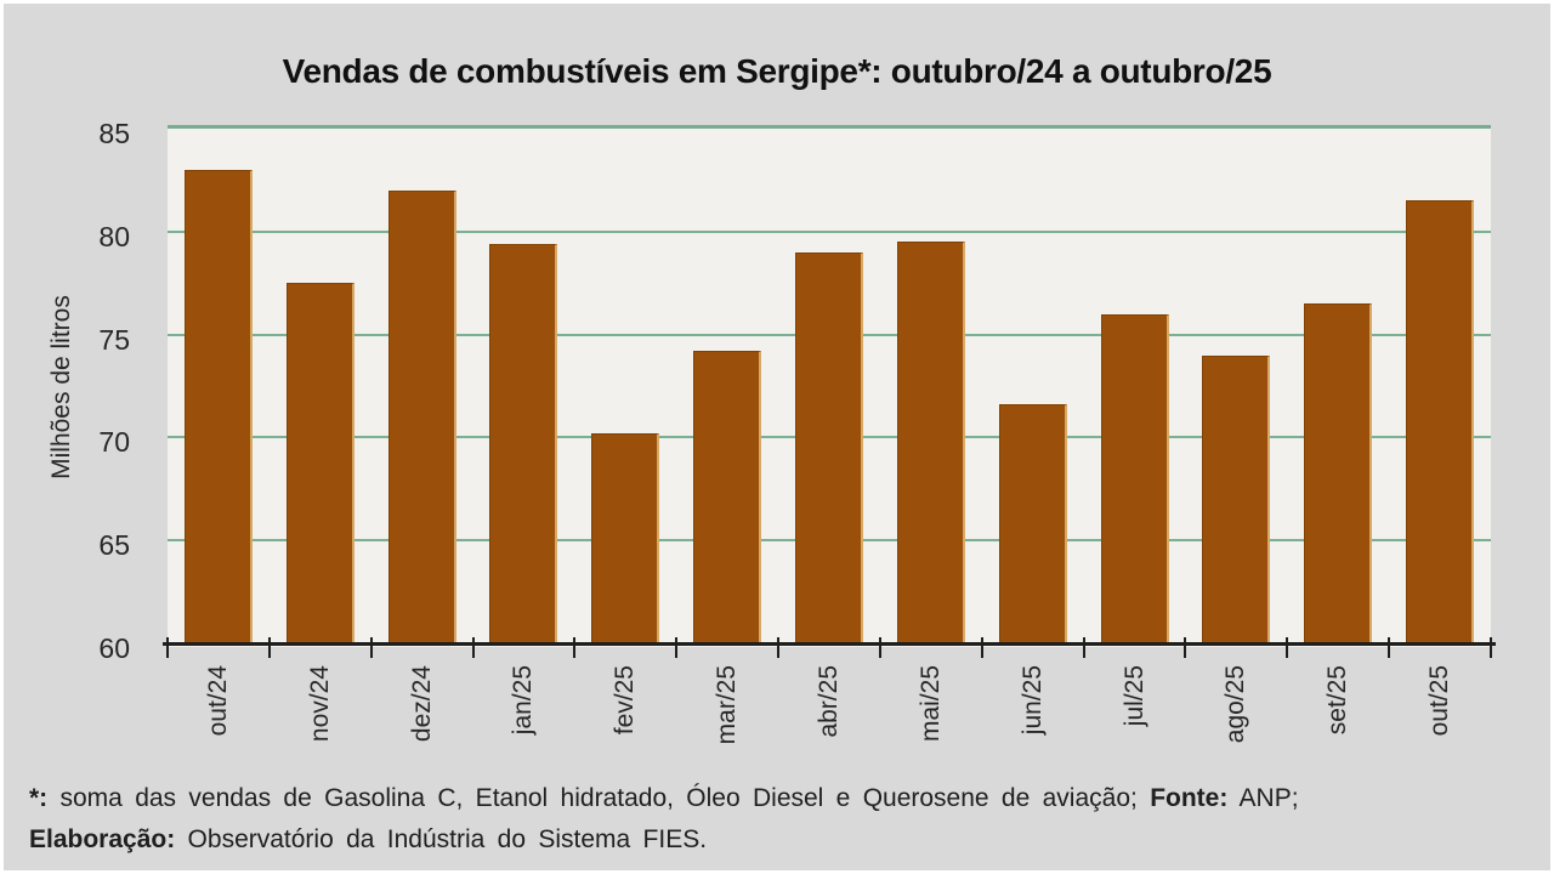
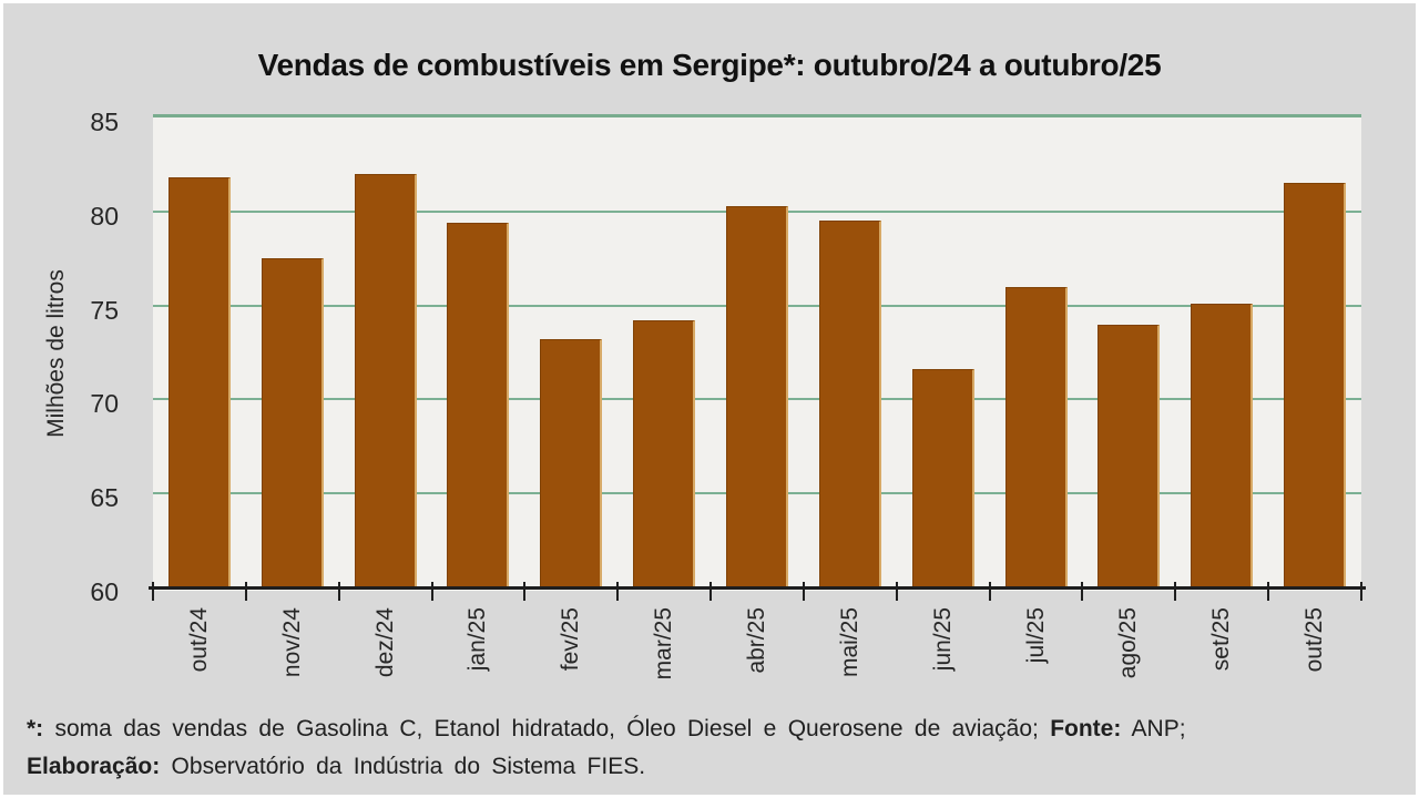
out/24: 83.0 -> 81.8
fev/25: 70.2 -> 73.2
abr/25: 79.0 -> 80.3
set/25: 76.5 -> 75.1
